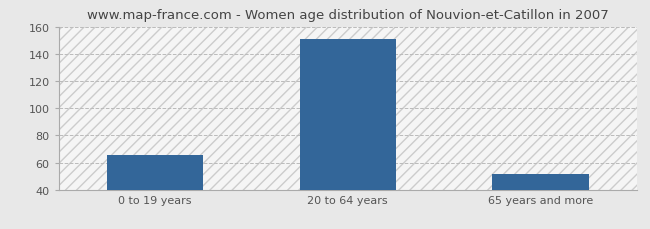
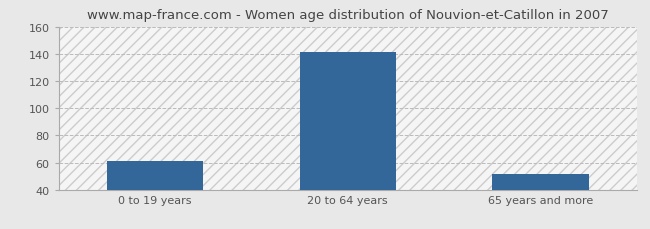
0 to 19 years: 66 -> 61
20 to 64 years: 151 -> 141
